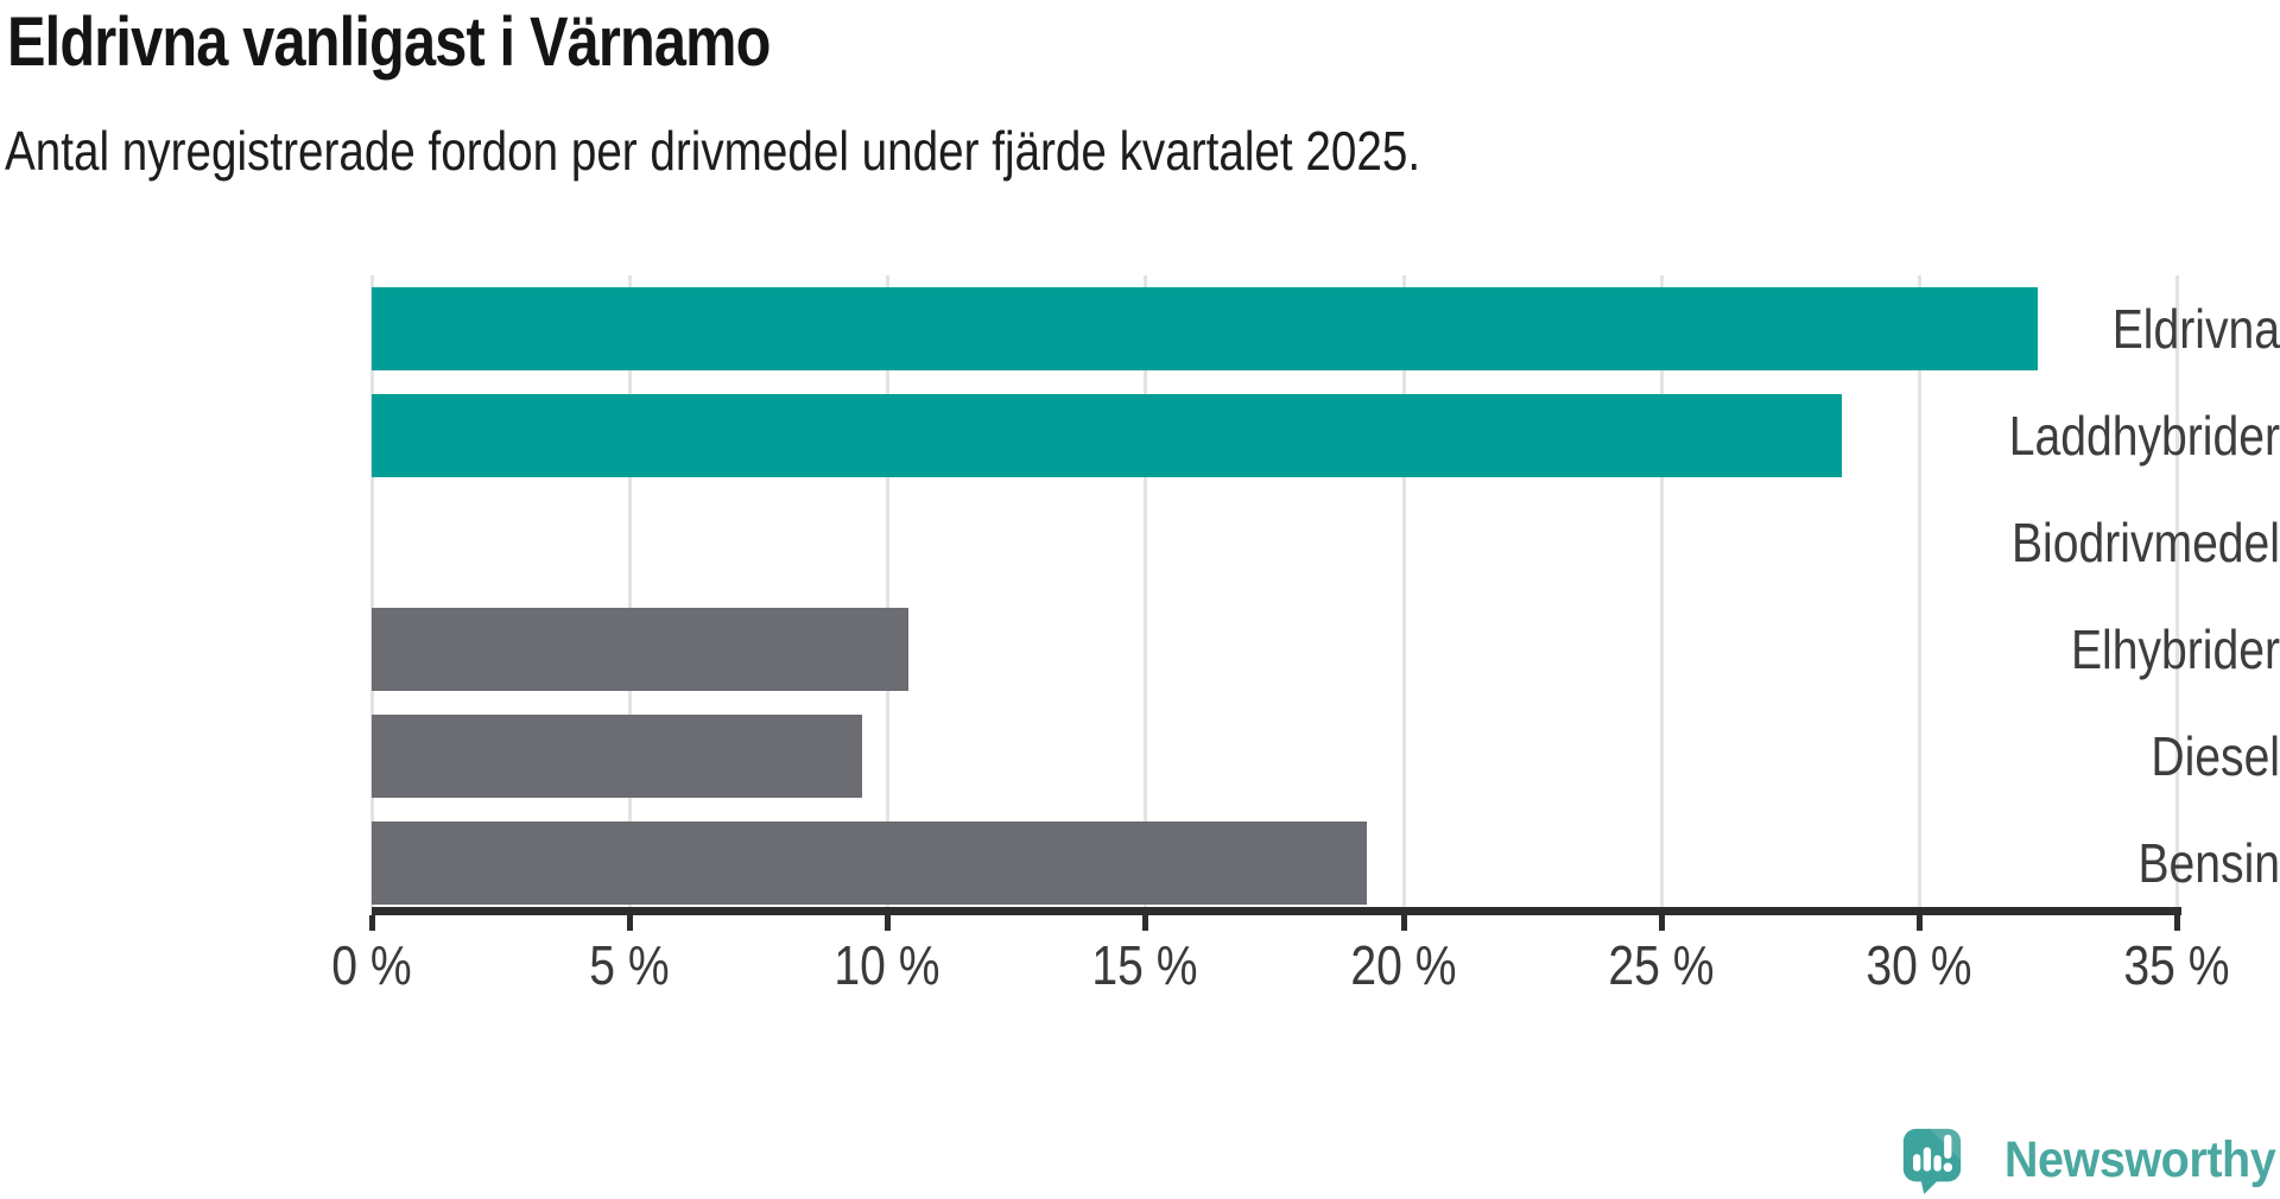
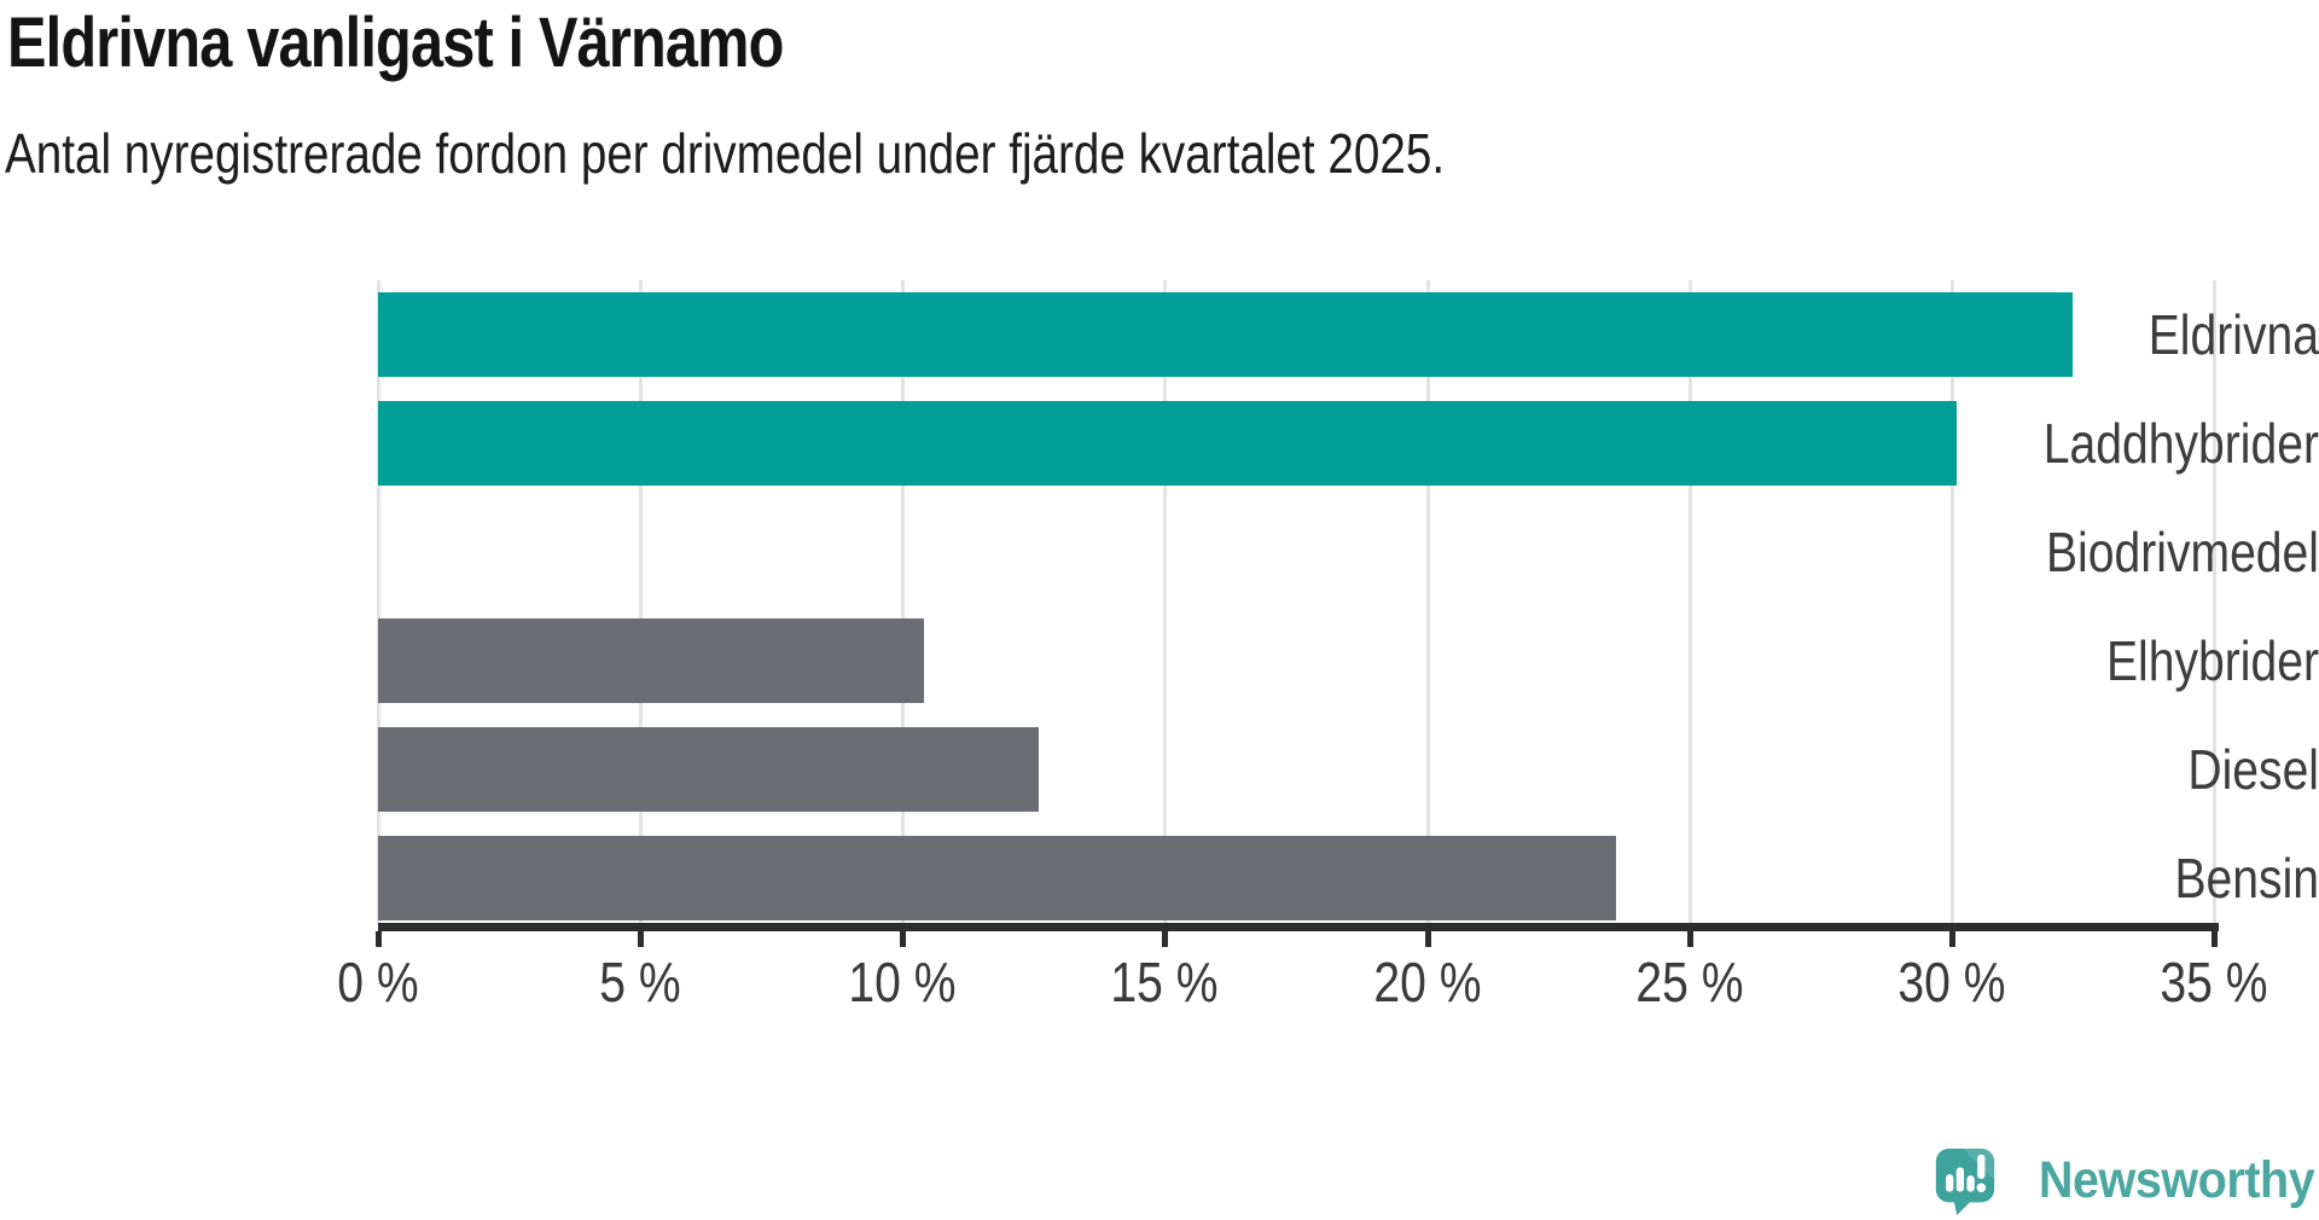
Laddhybrider: 28.5% -> 30.1%
Diesel: 9.5% -> 12.6%
Bensin: 19.3% -> 23.6%
